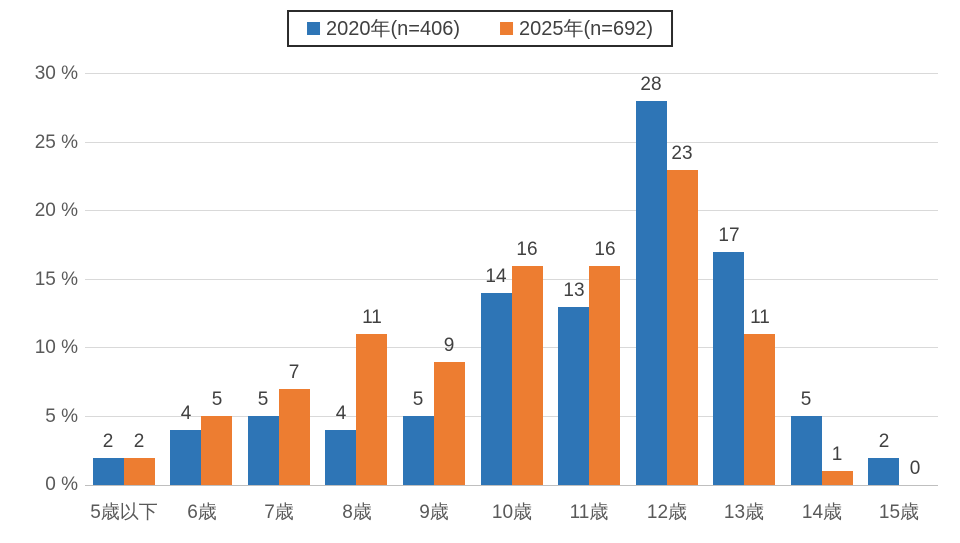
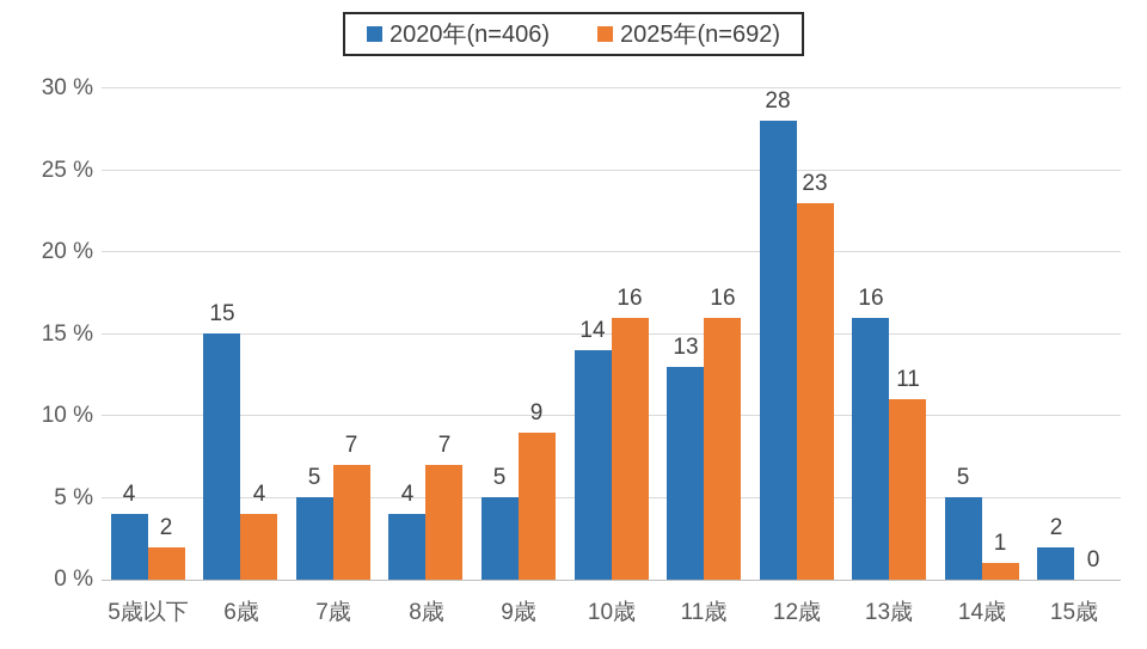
2020年(n=406)/5歳以下: 2 -> 4
2020年(n=406)/6歳: 4 -> 15
2025年(n=692)/6歳: 5 -> 4
2025年(n=692)/8歳: 11 -> 7
2020年(n=406)/13歳: 17 -> 16
